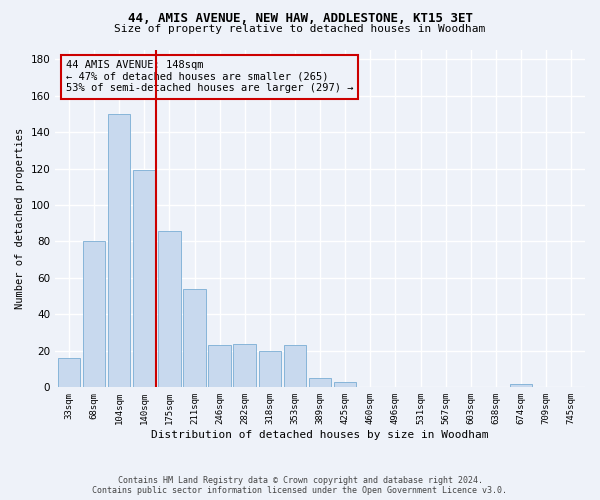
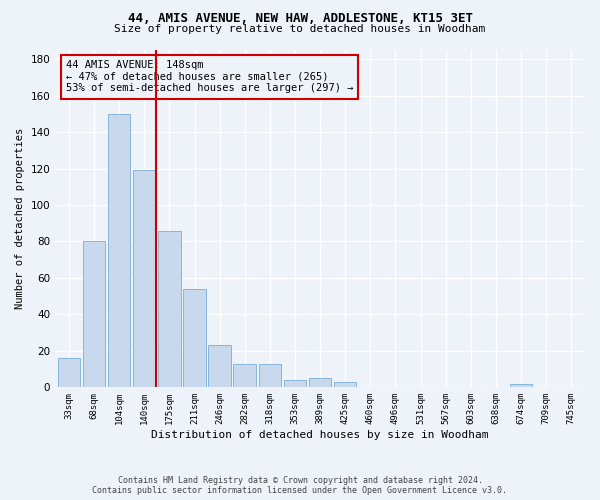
282sqm: 24 -> 13
318sqm: 20 -> 13
353sqm: 23 -> 4
